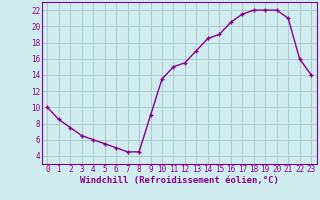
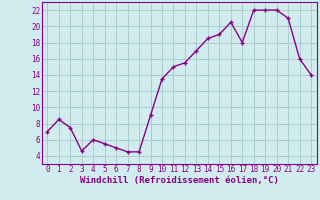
0: 10.0 -> 7.0
3: 6.5 -> 4.6
17: 21.5 -> 18.0
